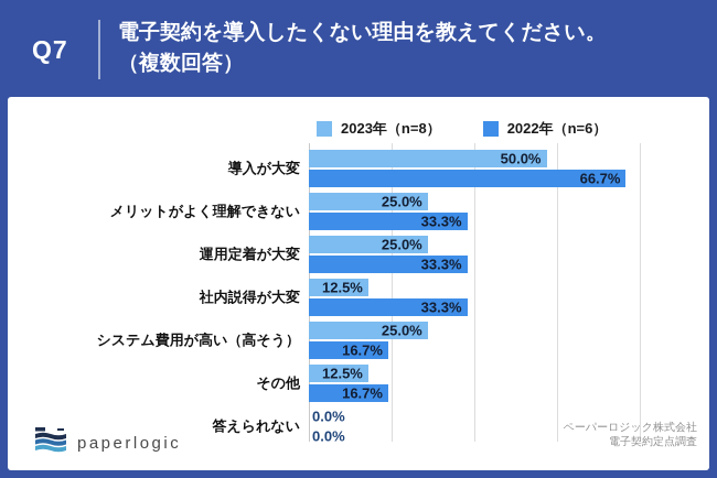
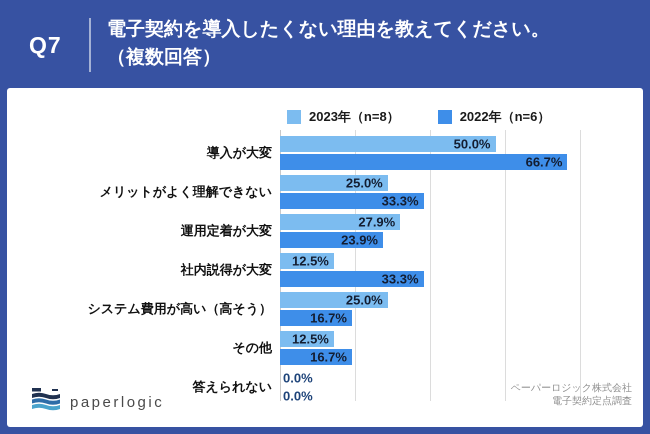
2023年（n=8）/運用定着が大変: 25.0% -> 27.9%
2022年（n=6）/運用定着が大変: 33.3% -> 23.9%
